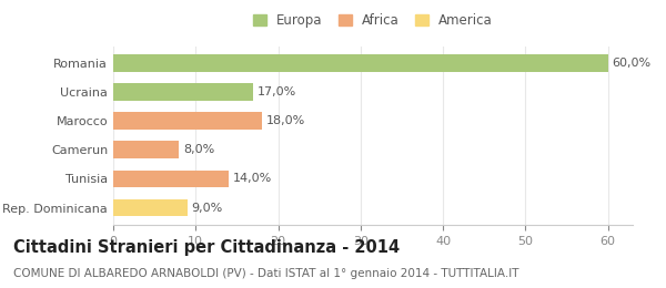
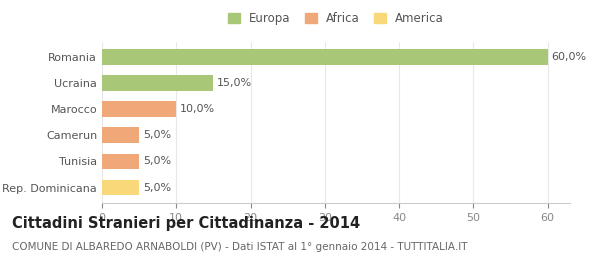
Ucraina: 17,0% -> 15,0%
Marocco: 18,0% -> 10,0%
Camerun: 8,0% -> 5,0%
Tunisia: 14,0% -> 5,0%
Rep. Dominicana: 9,0% -> 5,0%
